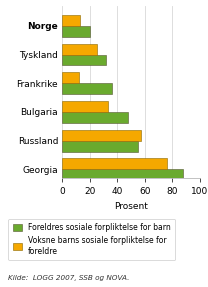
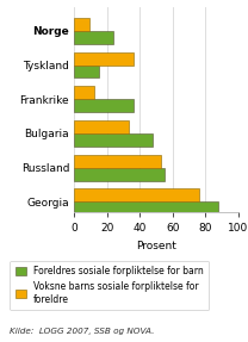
Voksne barns sosiale forpliktelse for foreldre/Norge: 13 -> 9
Foreldres sosiale forpliktelse for barn/Norge: 20 -> 24
Voksne barns sosiale forpliktelse for foreldre/Tyskland: 25 -> 36
Foreldres sosiale forpliktelse for barn/Tyskland: 32 -> 15
Voksne barns sosiale forpliktelse for foreldre/Russland: 57 -> 53
